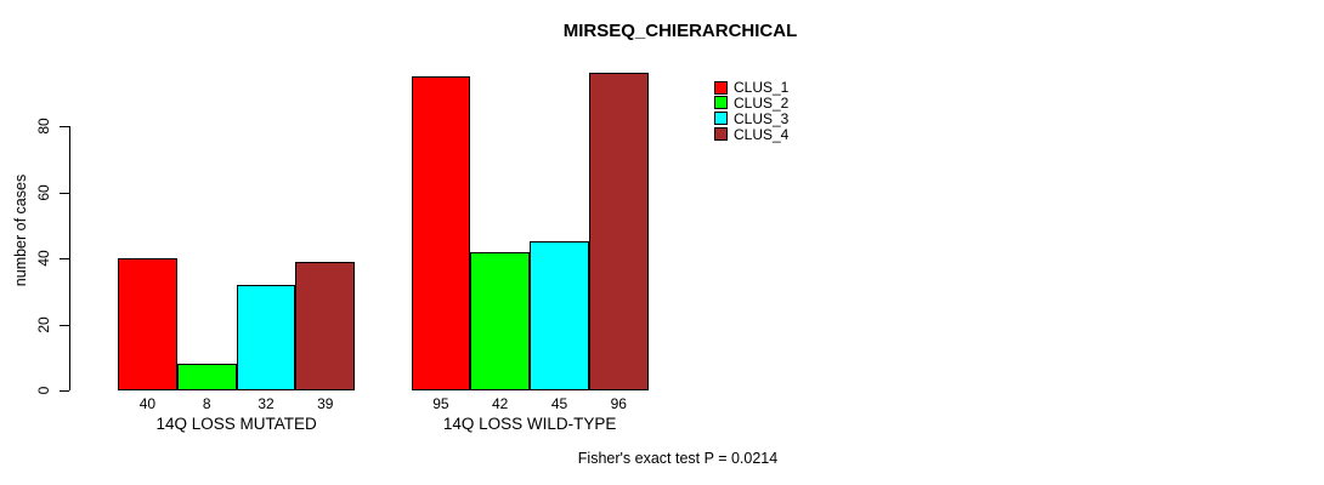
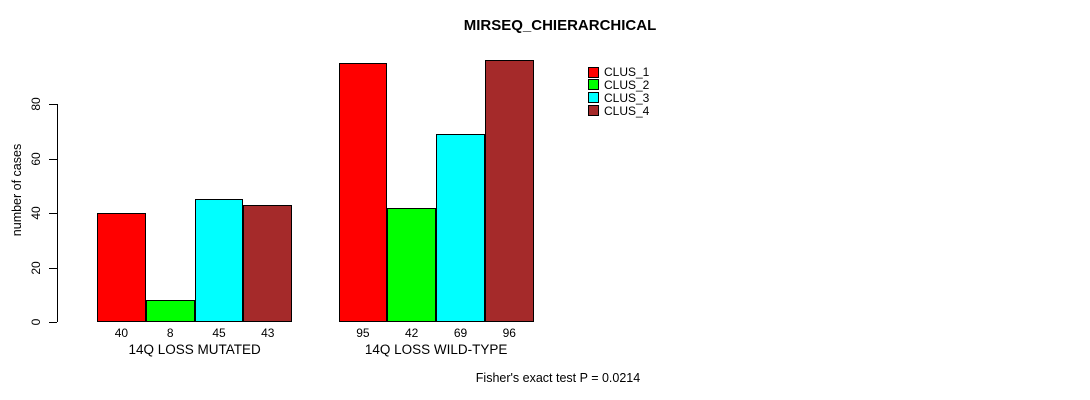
CLUS_3/14Q LOSS MUTATED: 32 -> 45
CLUS_4/14Q LOSS MUTATED: 39 -> 43
CLUS_3/14Q LOSS WILD-TYPE: 45 -> 69
